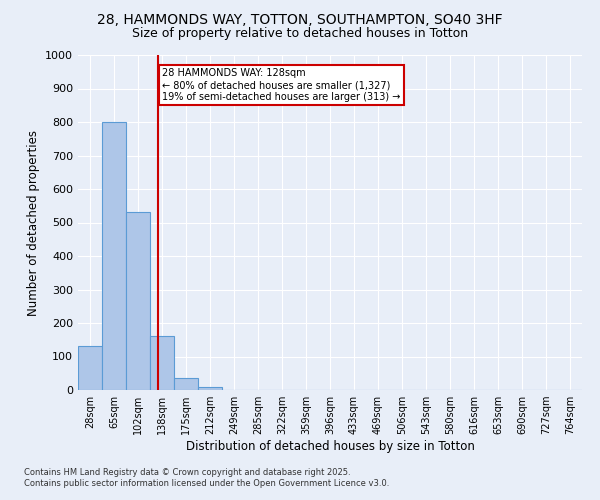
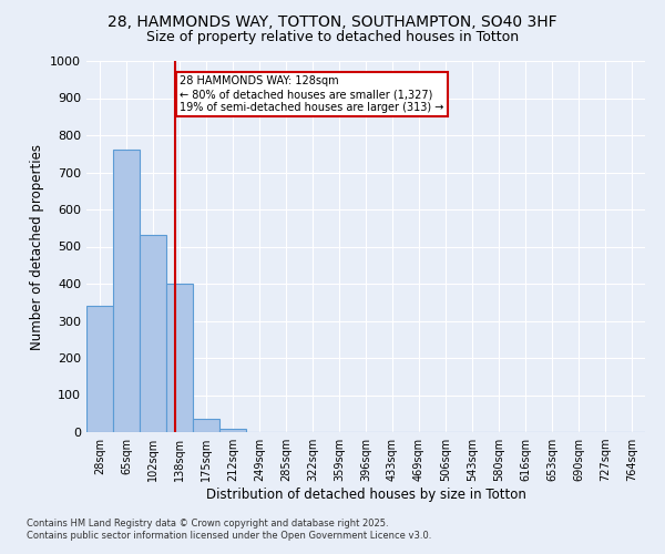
28sqm: 132 -> 340
65sqm: 800 -> 760
138sqm: 160 -> 400
